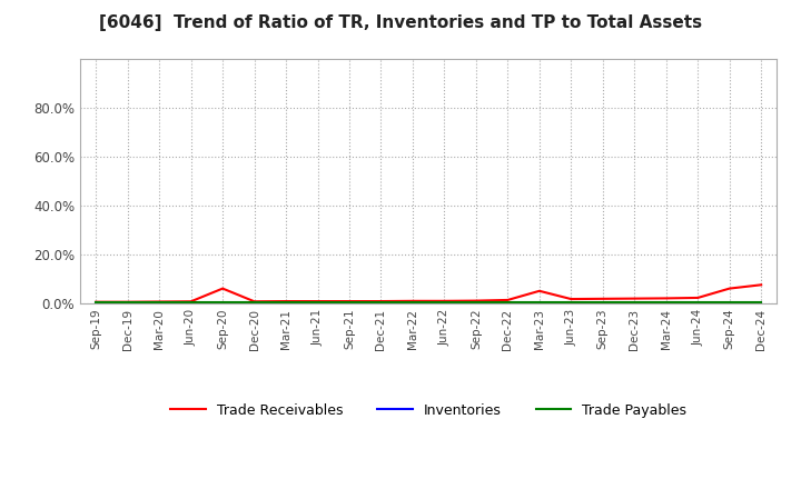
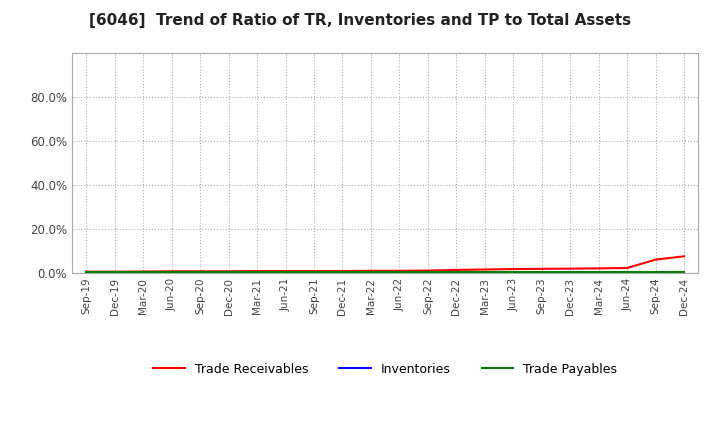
Trade Receivables/Sep-20: 6.0% -> 0.7%
Trade Receivables/Mar-23: 5.0% -> 1.5%
